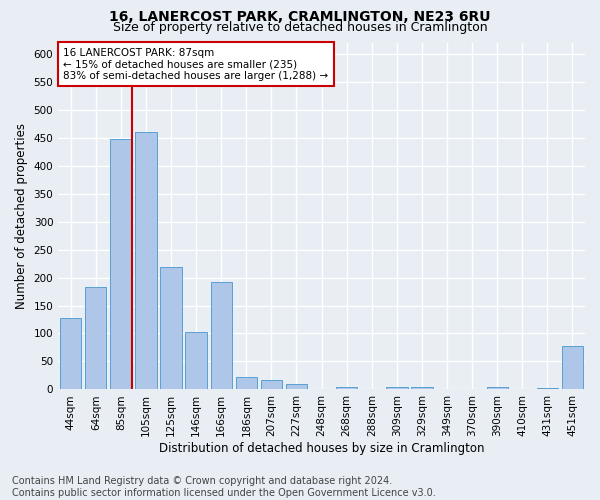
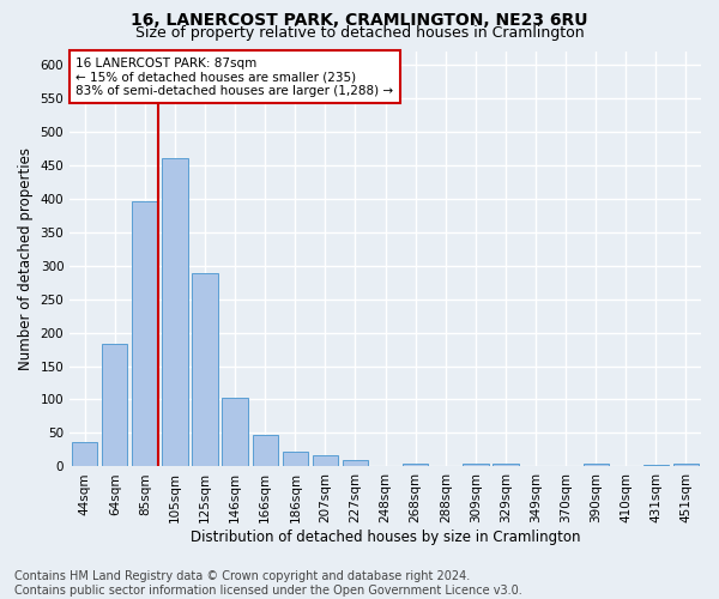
44sqm: 128 -> 37
85sqm: 448 -> 395
125sqm: 218 -> 288
166sqm: 192 -> 48
451sqm: 78 -> 4
